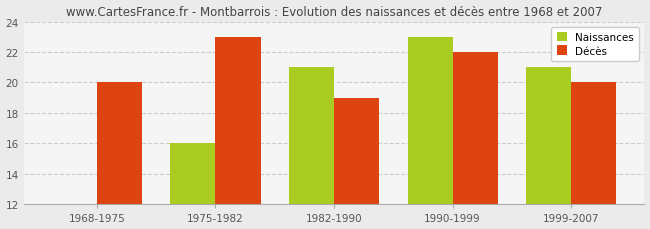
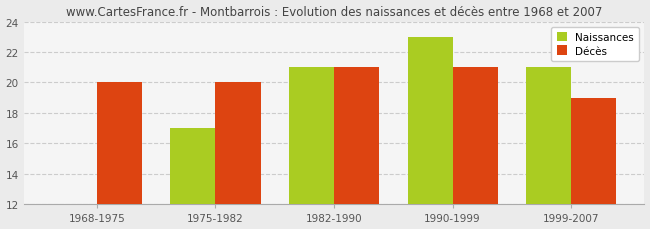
Naissances/1975-1982: 16 -> 17
Décès/1975-1982: 23 -> 20
Décès/1982-1990: 19 -> 21
Décès/1990-1999: 22 -> 21
Décès/1999-2007: 20 -> 19
